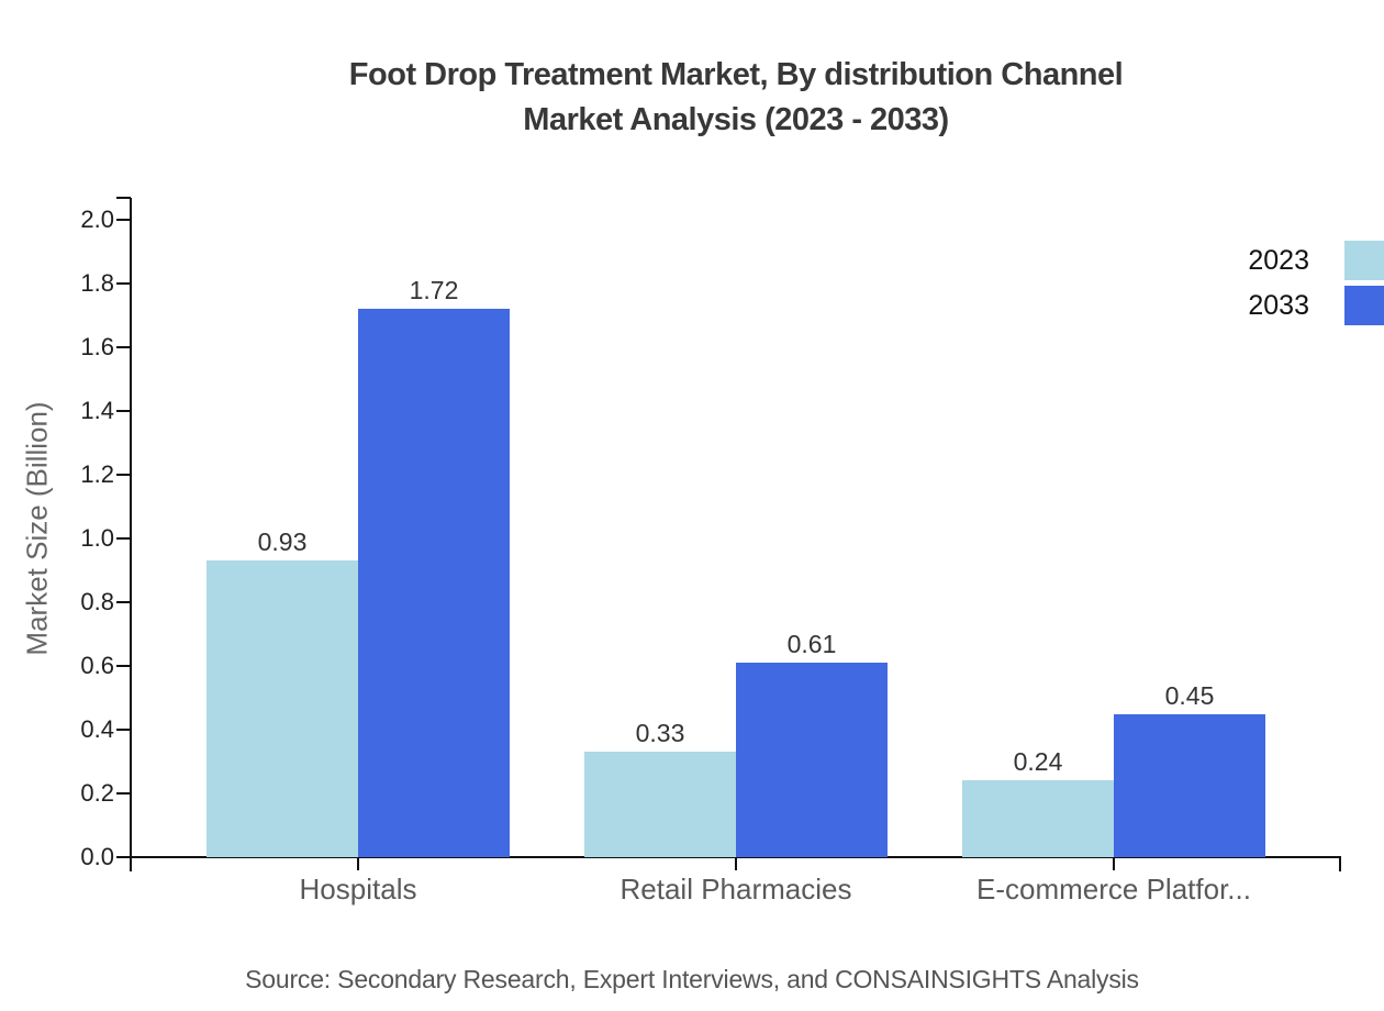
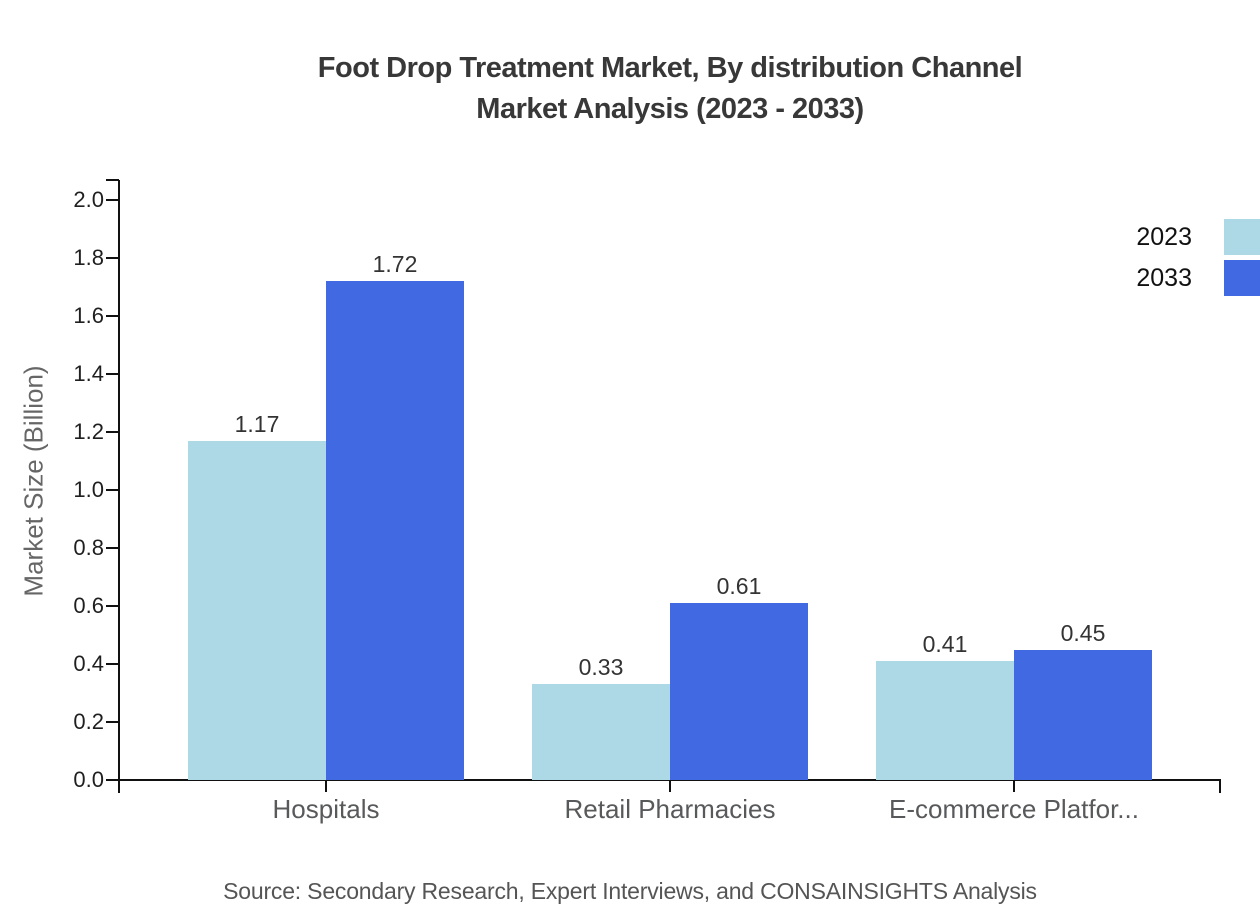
2023/Hospitals: 0.93 -> 1.17
2023/E-commerce Platfor...: 0.24 -> 0.41
